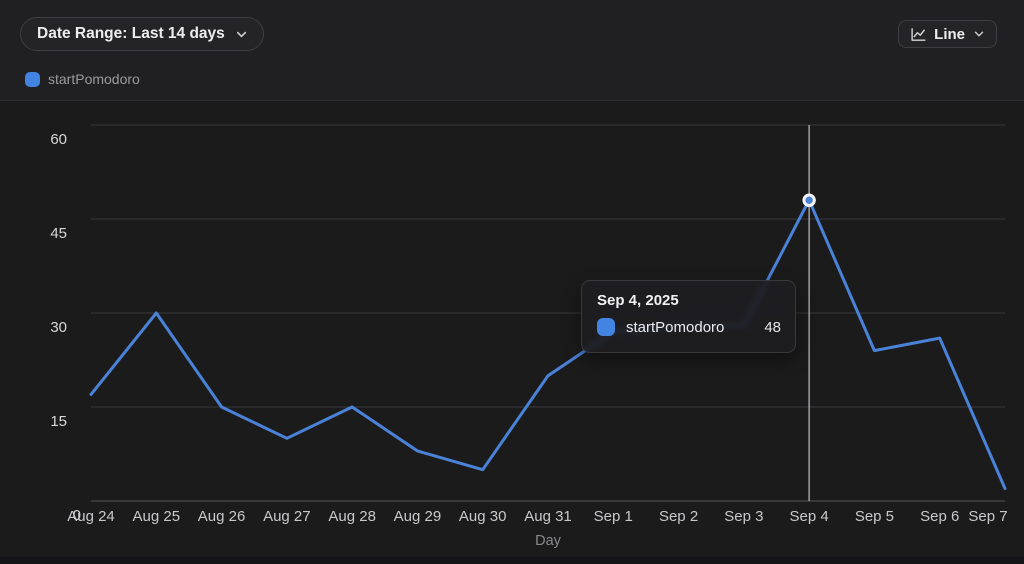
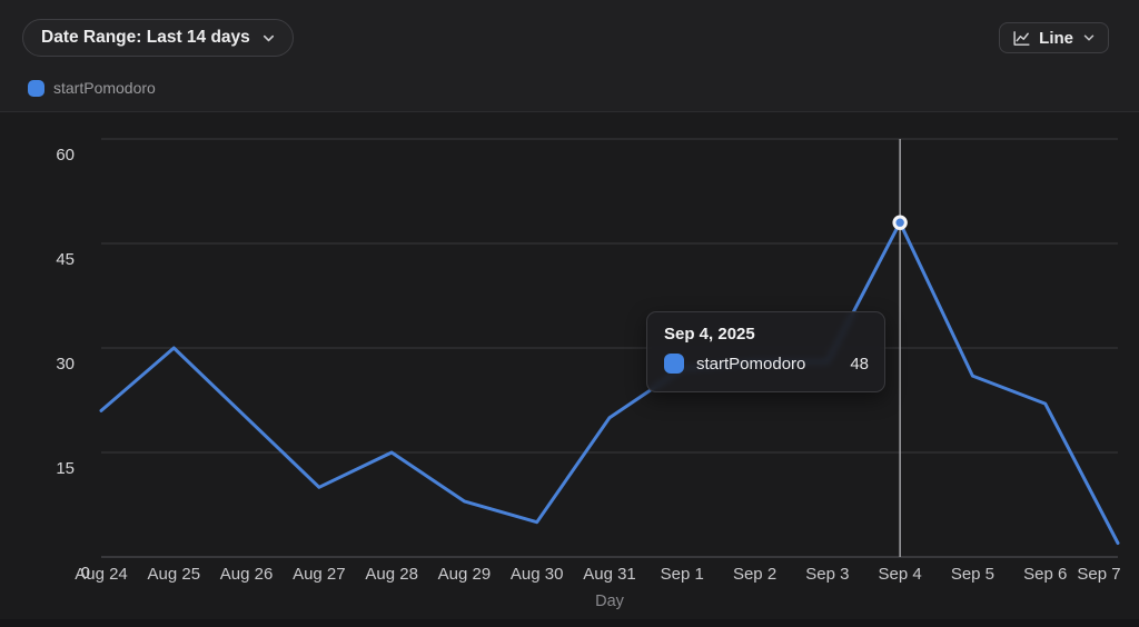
Aug 24: 17 -> 21
Aug 26: 15 -> 20
Sep 5: 24 -> 26
Sep 6: 26 -> 22
